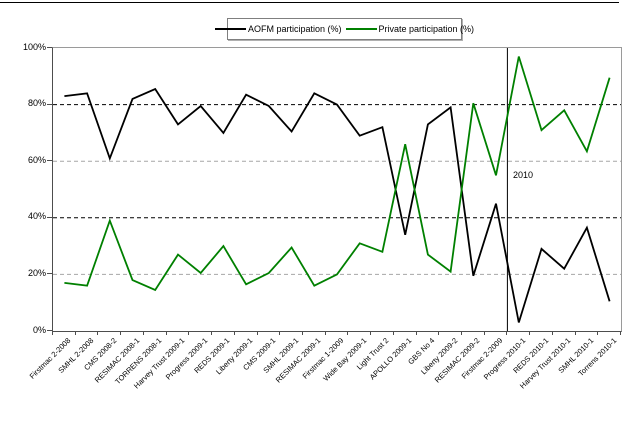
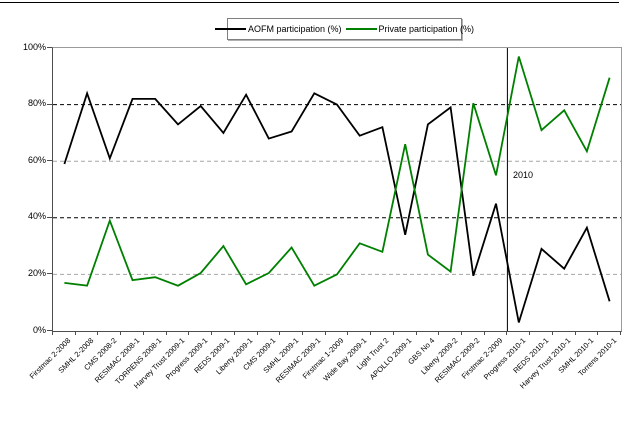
AOFM participation (%)/Firstmac 2-2008: 83% -> 59%
AOFM participation (%)/TORRENS 2008-1: 86% -> 82%
Private participation (%)/TORRENS 2008-1: 14% -> 19%
Private participation (%)/Harvey Trust 2009-1: 27% -> 16%
AOFM participation (%)/CMS 2009-1: 80% -> 68%
